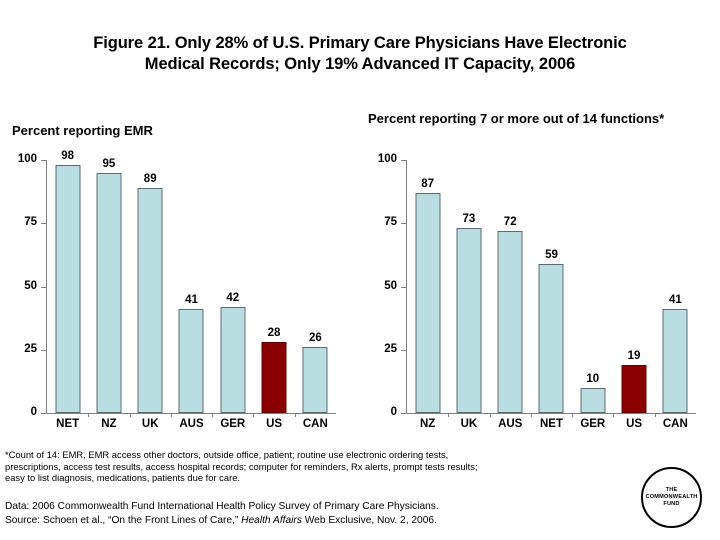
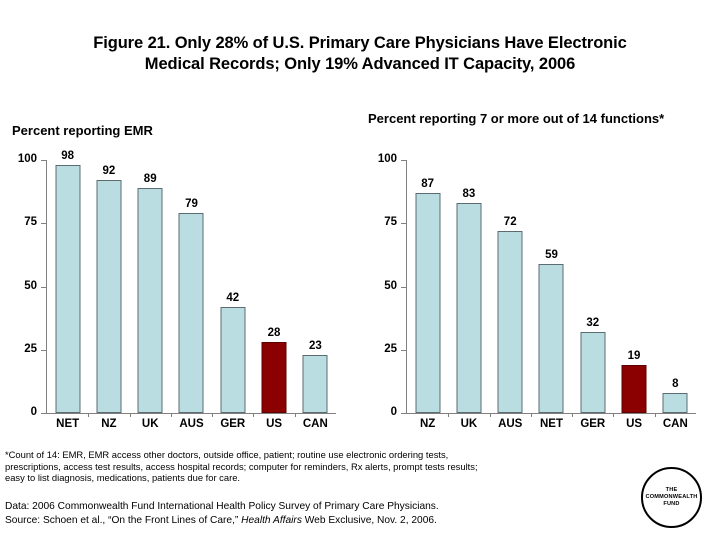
Percent reporting EMR/NZ: 95 -> 92
Percent reporting EMR/AUS: 41 -> 79
Percent reporting EMR/CAN: 26 -> 23
Percent reporting 7 or more out of 14 functions*/UK: 73 -> 83
Percent reporting 7 or more out of 14 functions*/GER: 10 -> 32
Percent reporting 7 or more out of 14 functions*/CAN: 41 -> 8
